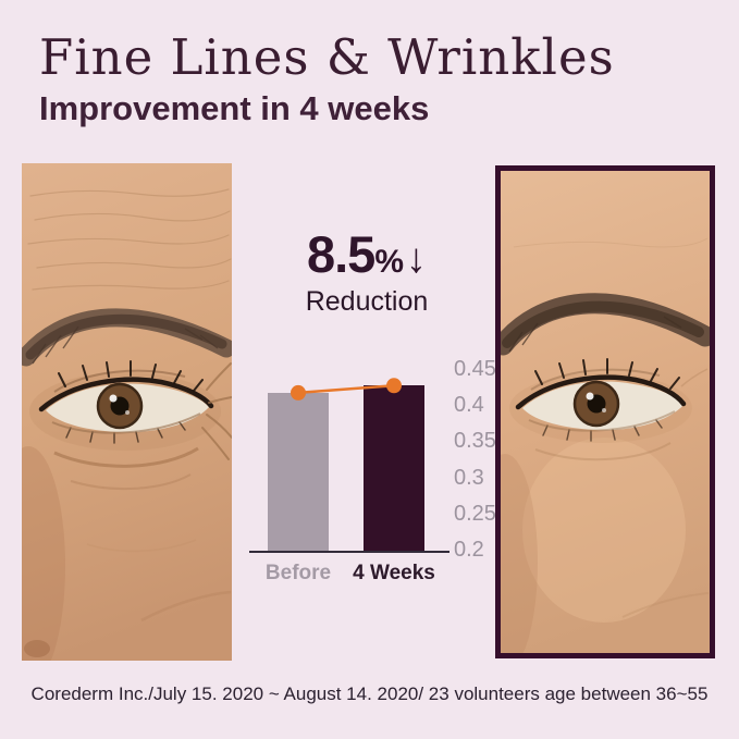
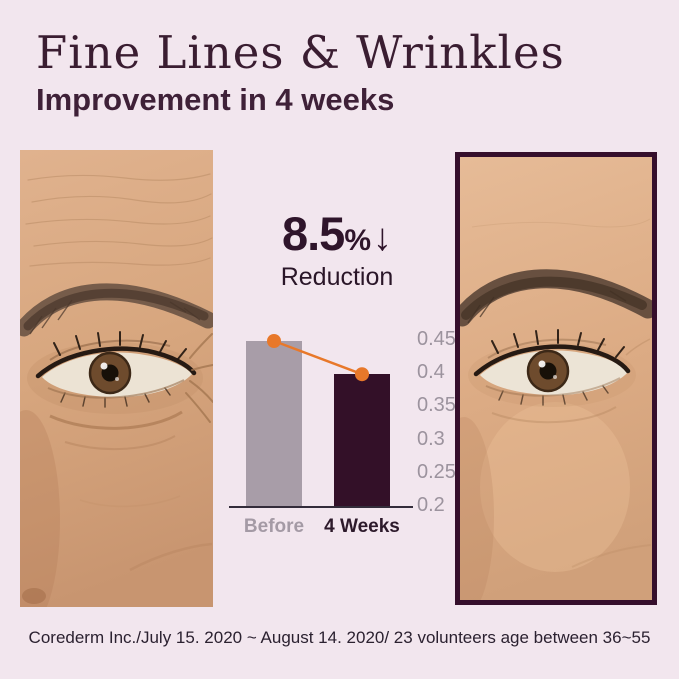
Before: 0.42 -> 0.45
4 Weeks: 0.43 -> 0.40
